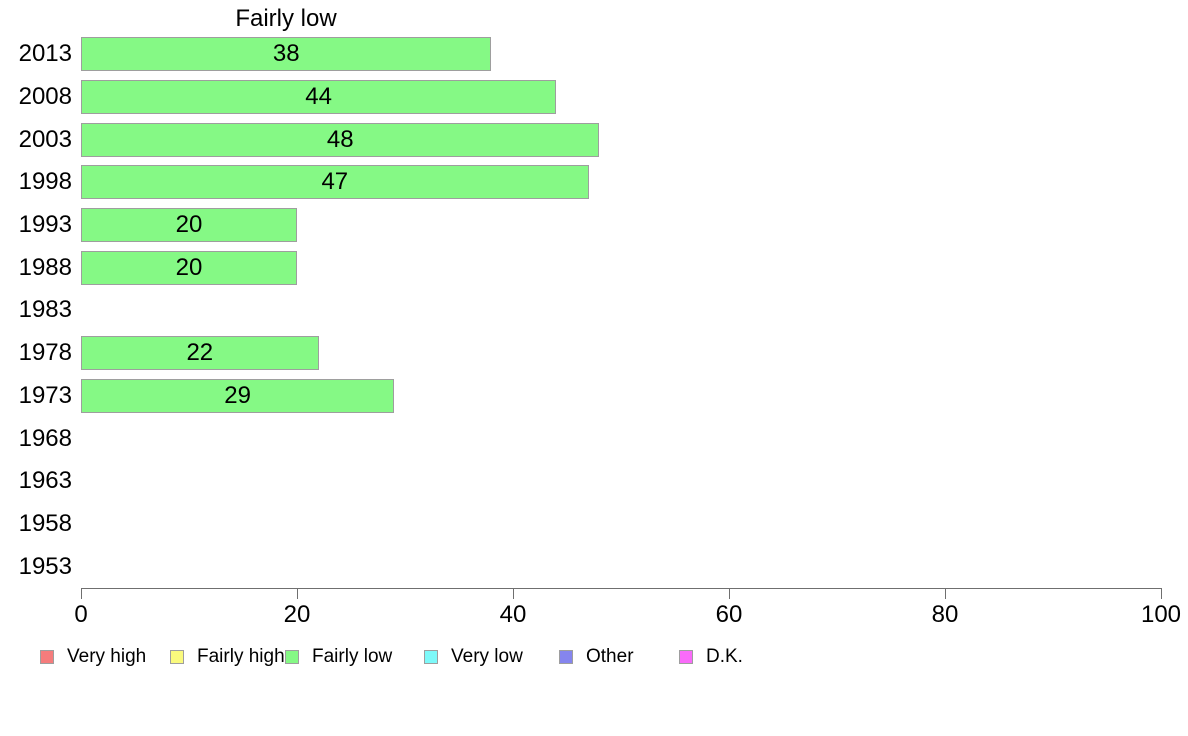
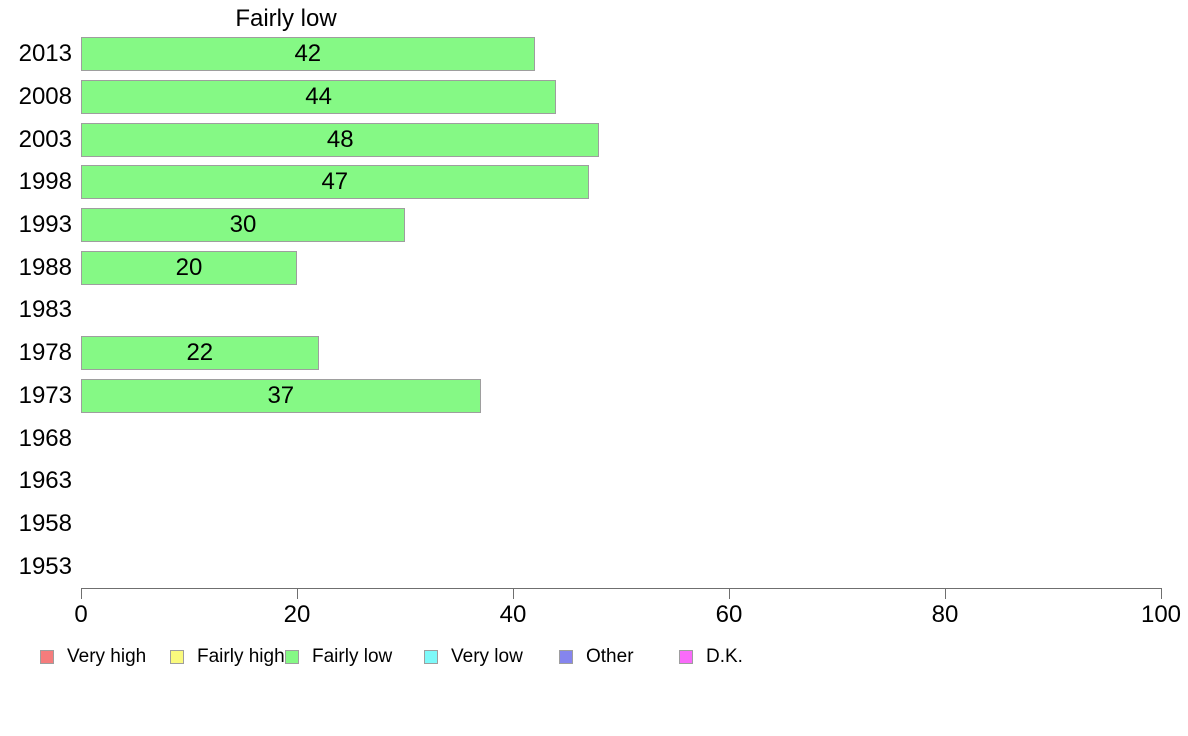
2013: 38 -> 42
1993: 20 -> 30
1973: 29 -> 37
